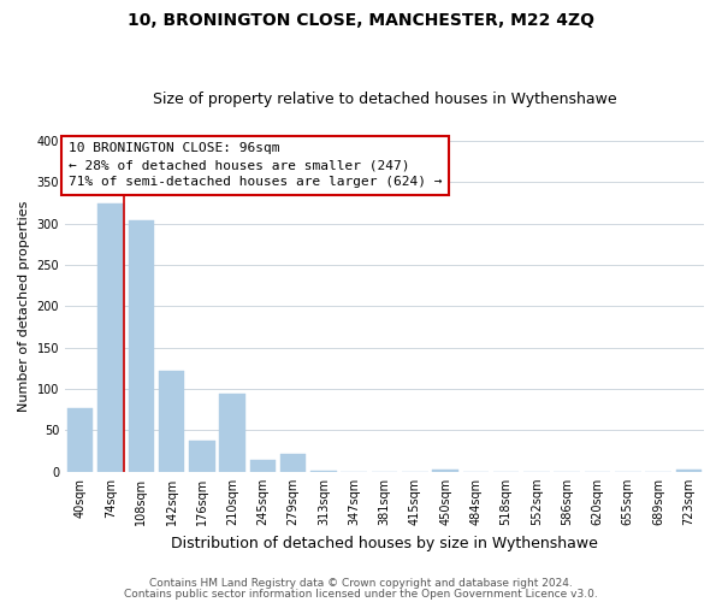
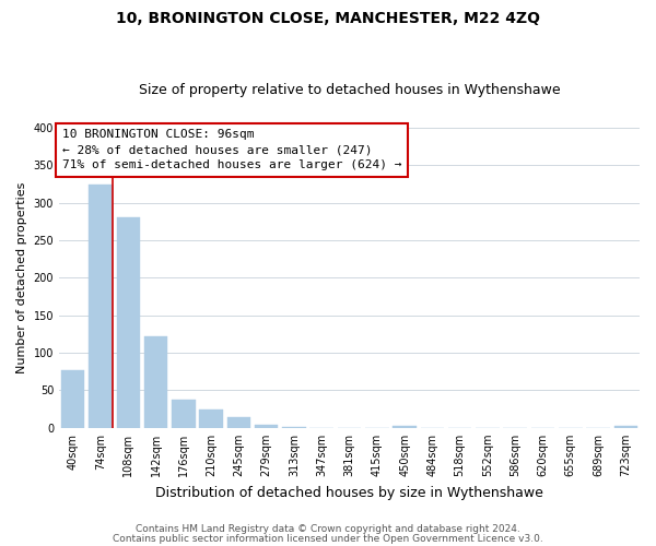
108sqm: 304 -> 280
210sqm: 94 -> 24
279sqm: 22 -> 4
